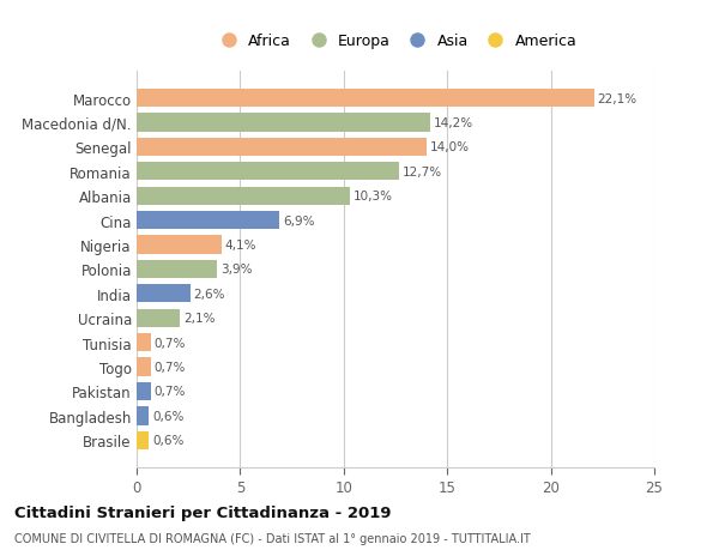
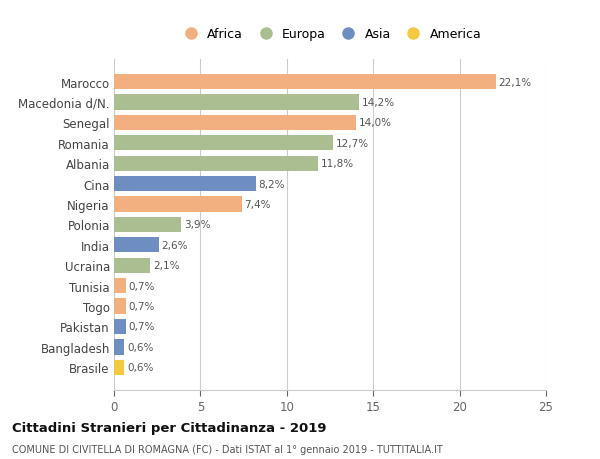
Albania: 10,3% -> 11,8%
Cina: 6,9% -> 8,2%
Nigeria: 4,1% -> 7,4%
